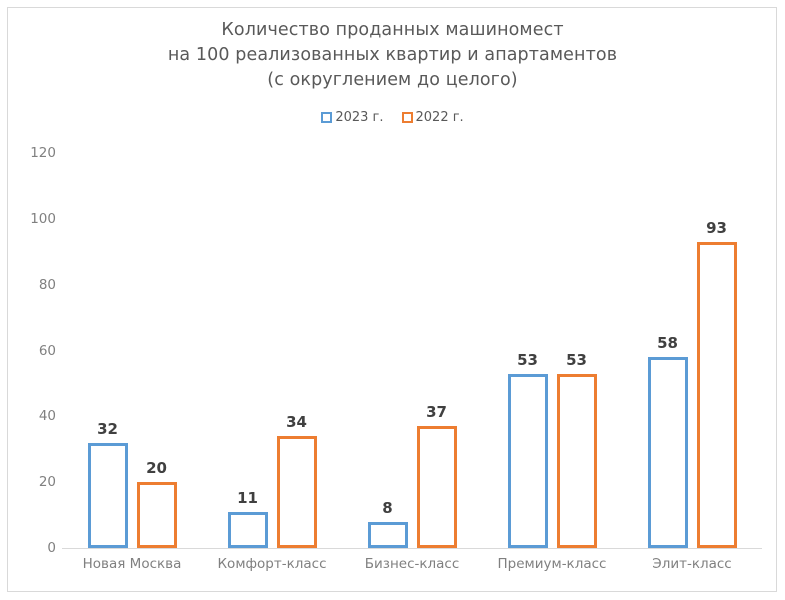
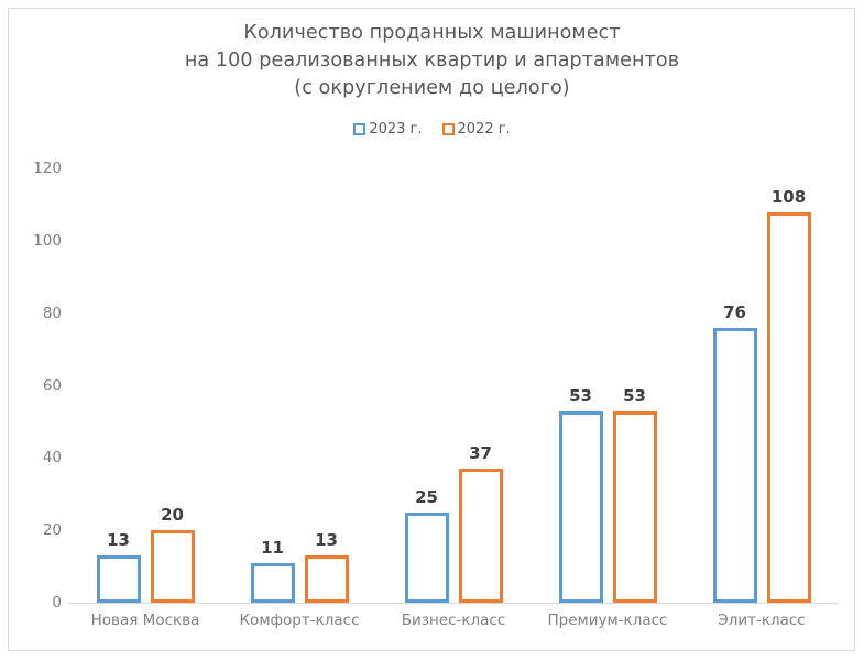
2023 г./Новая Москва: 32 -> 13
2022 г./Комфорт-класс: 34 -> 13
2023 г./Бизнес-класс: 8 -> 25
2023 г./Элит-класс: 58 -> 76
2022 г./Элит-класс: 93 -> 108
